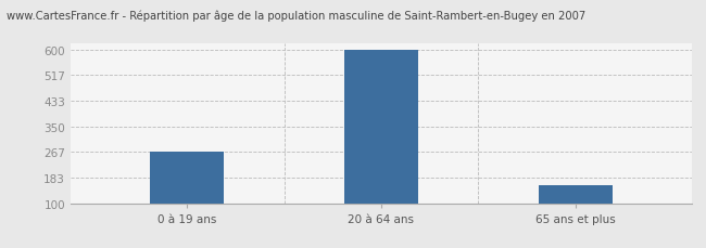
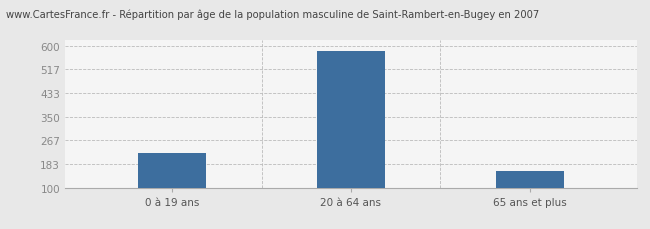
0 à 19 ans: 267 -> 220
20 à 64 ans: 600 -> 580
